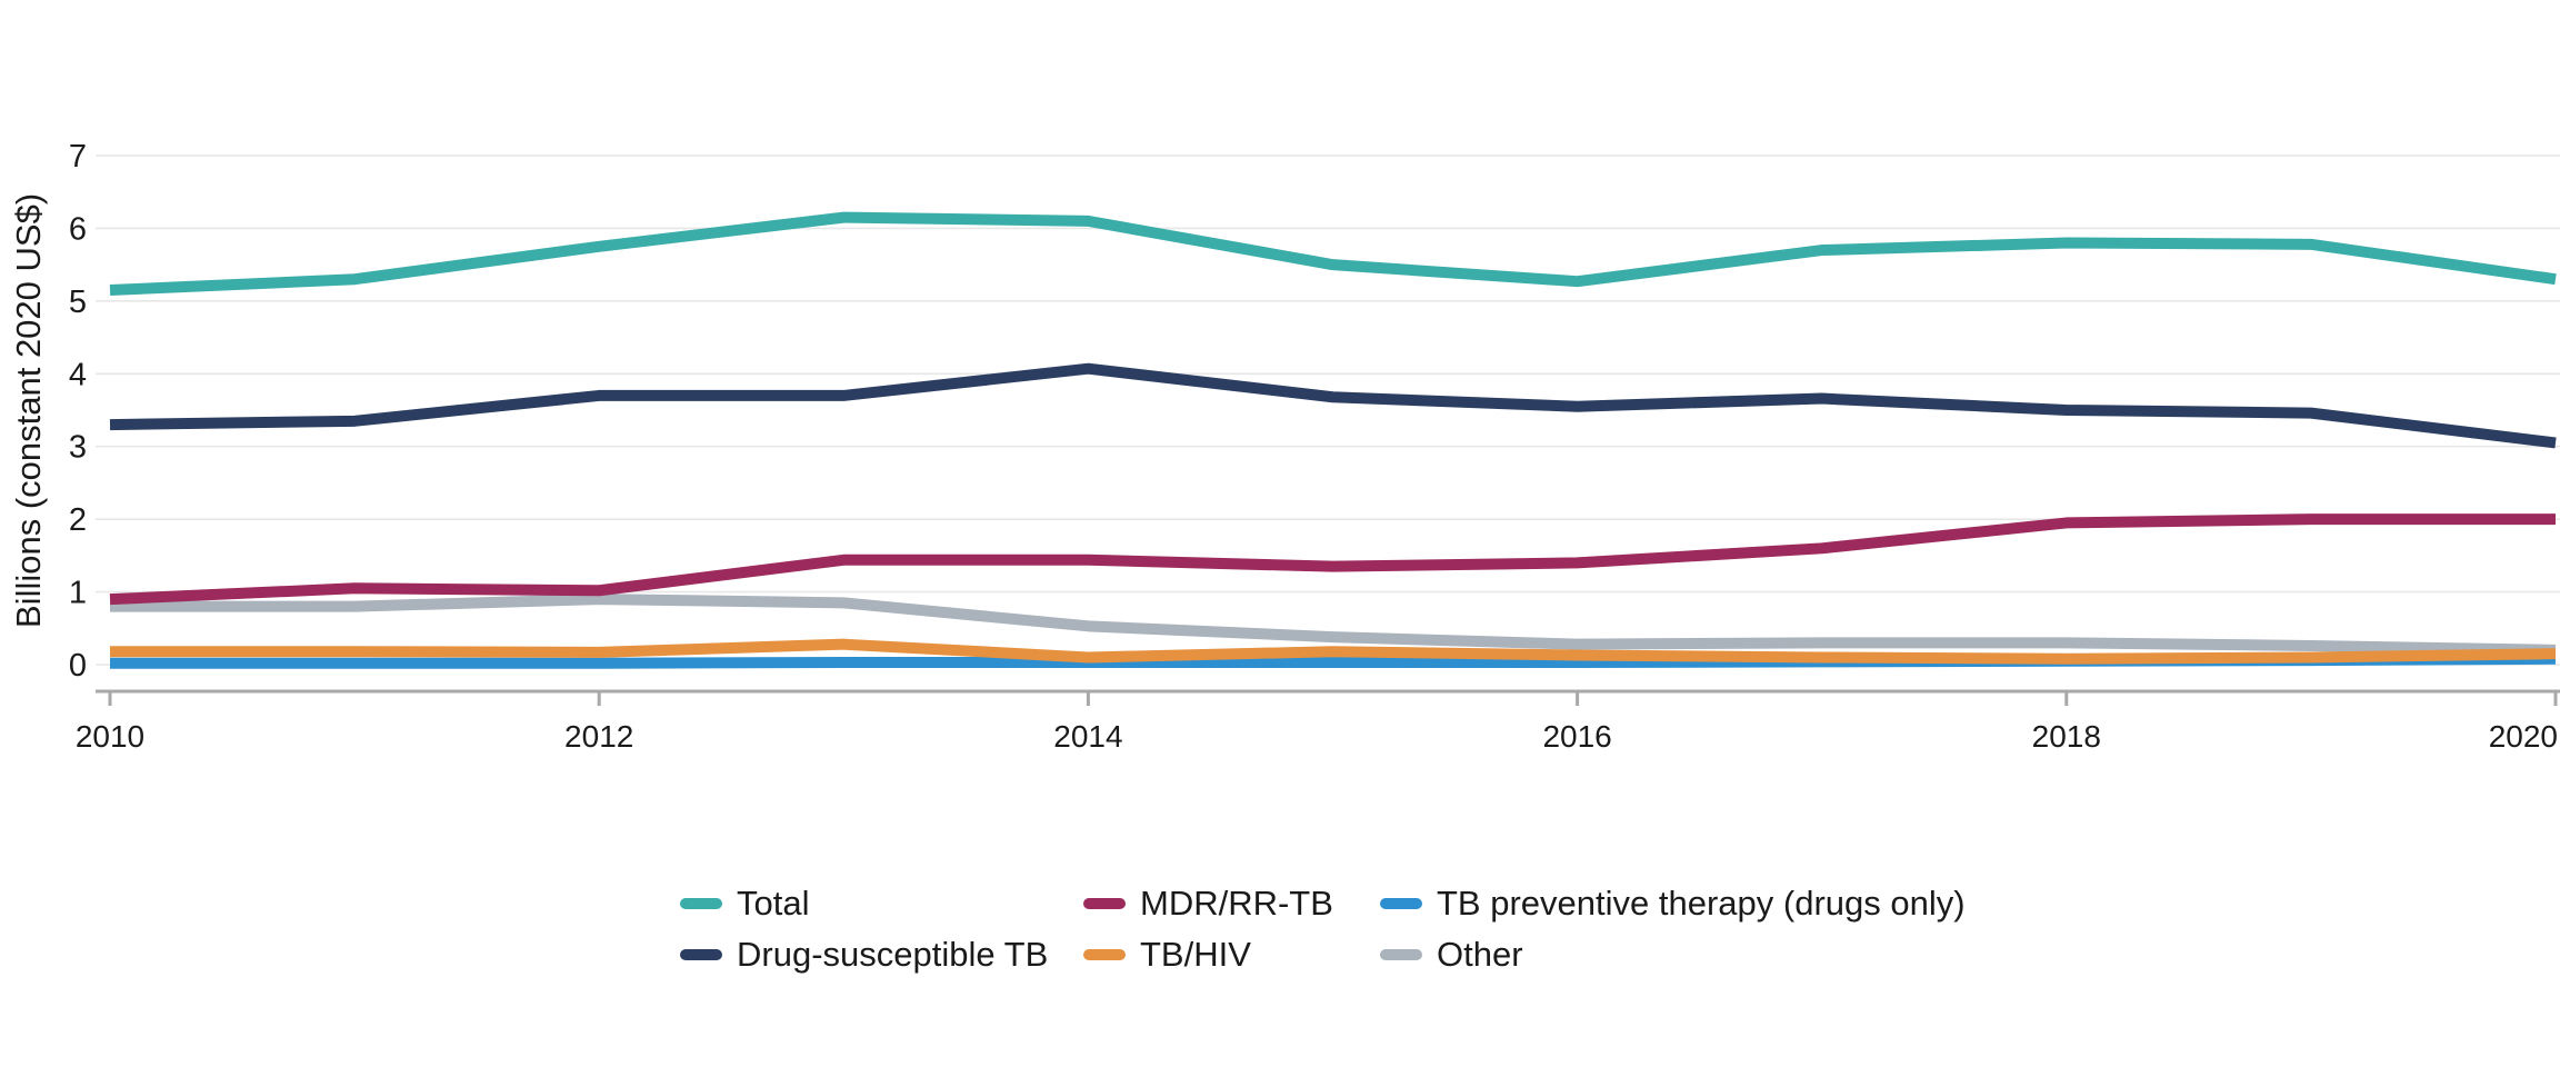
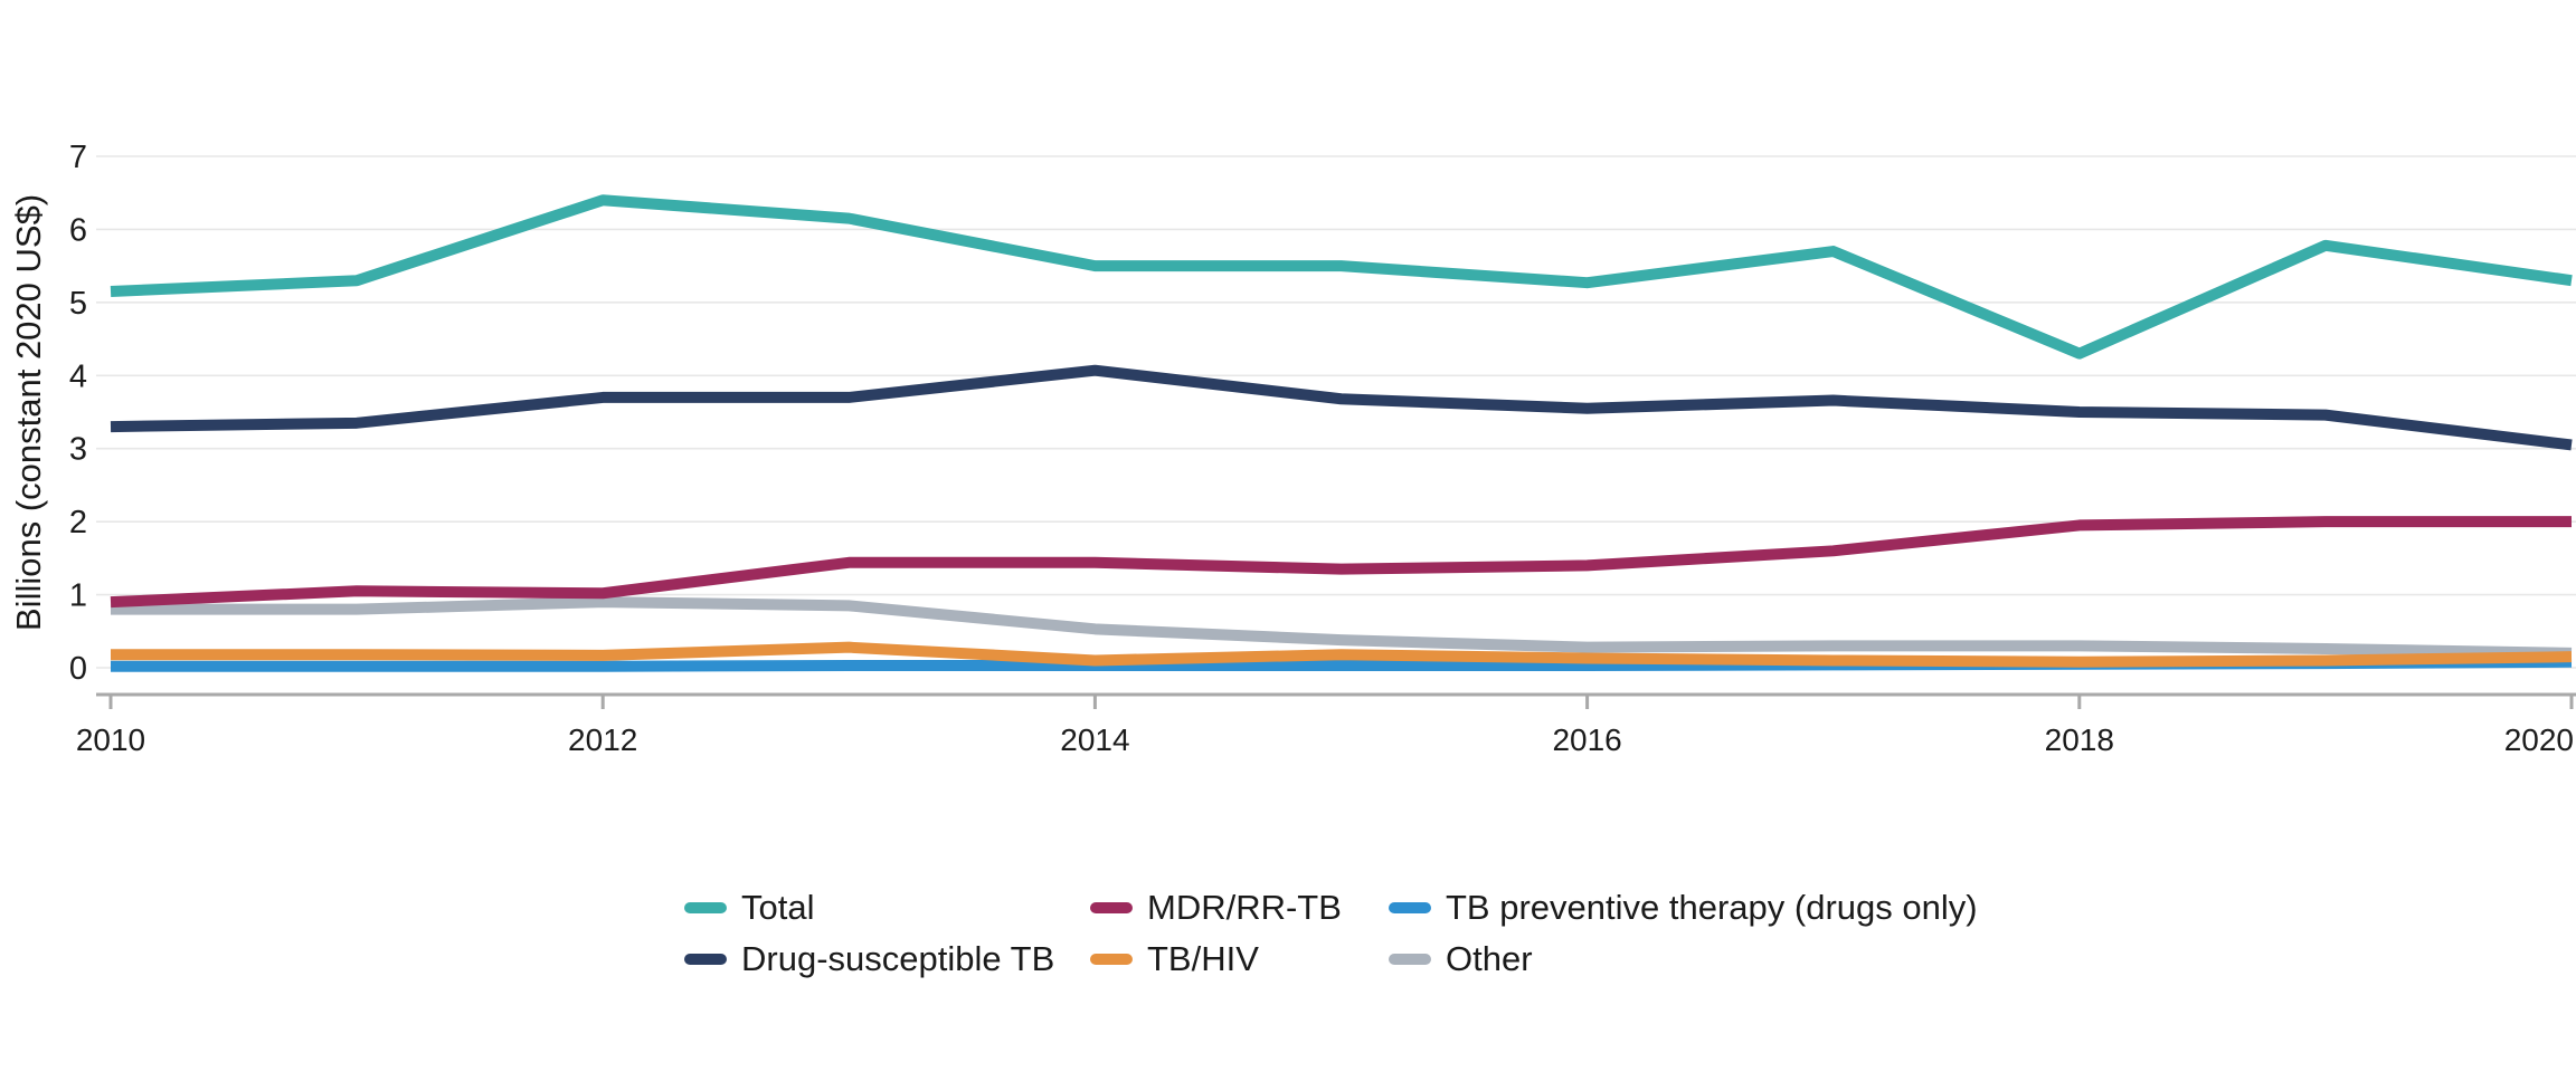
Total/2012: 5.8 -> 6.4
Total/2014: 6.1 -> 5.5
Total/2018: 5.8 -> 4.3
